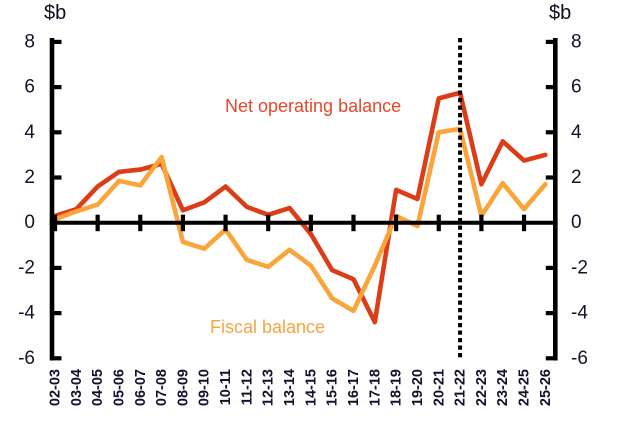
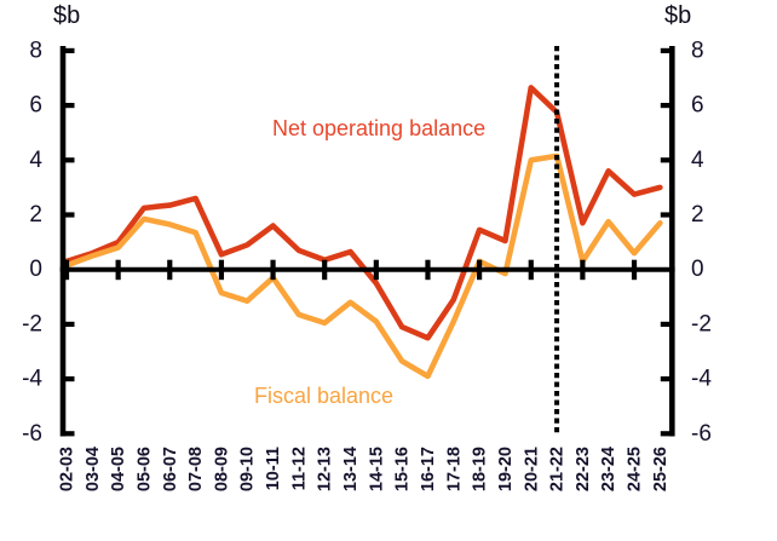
Net operating balance/04-05: 1.6 -> 1.0
Fiscal balance/07-08: 2.9 -> 1.4
Net operating balance/17-18: -4.4 -> -1.1
Net operating balance/20-21: 5.5 -> 6.7
